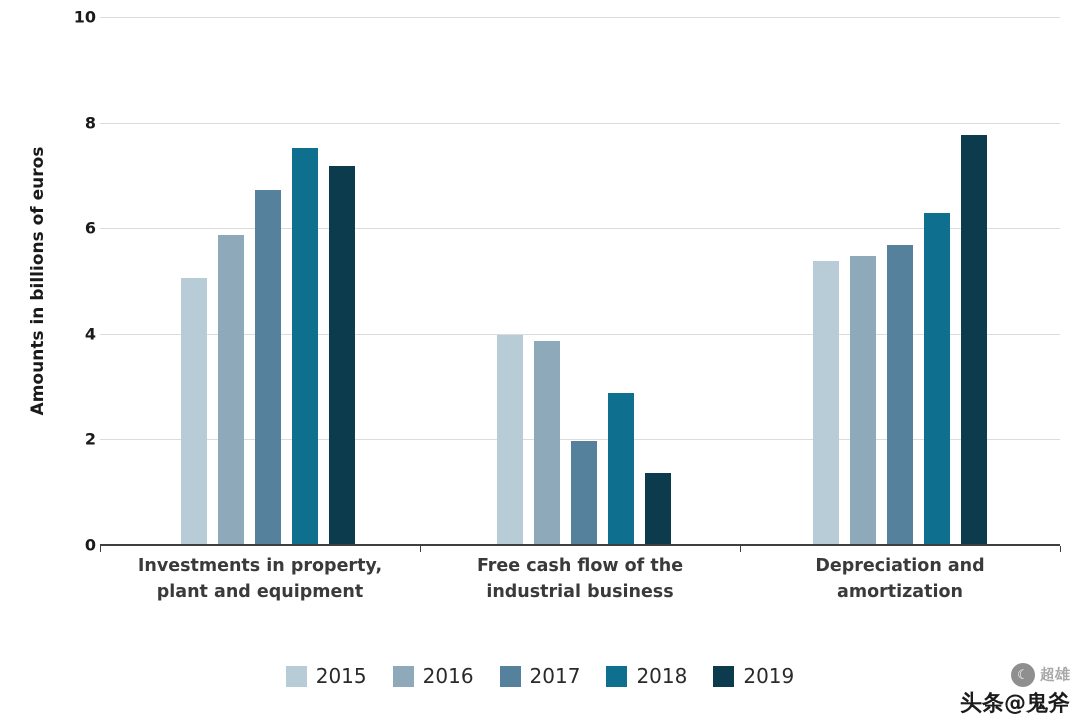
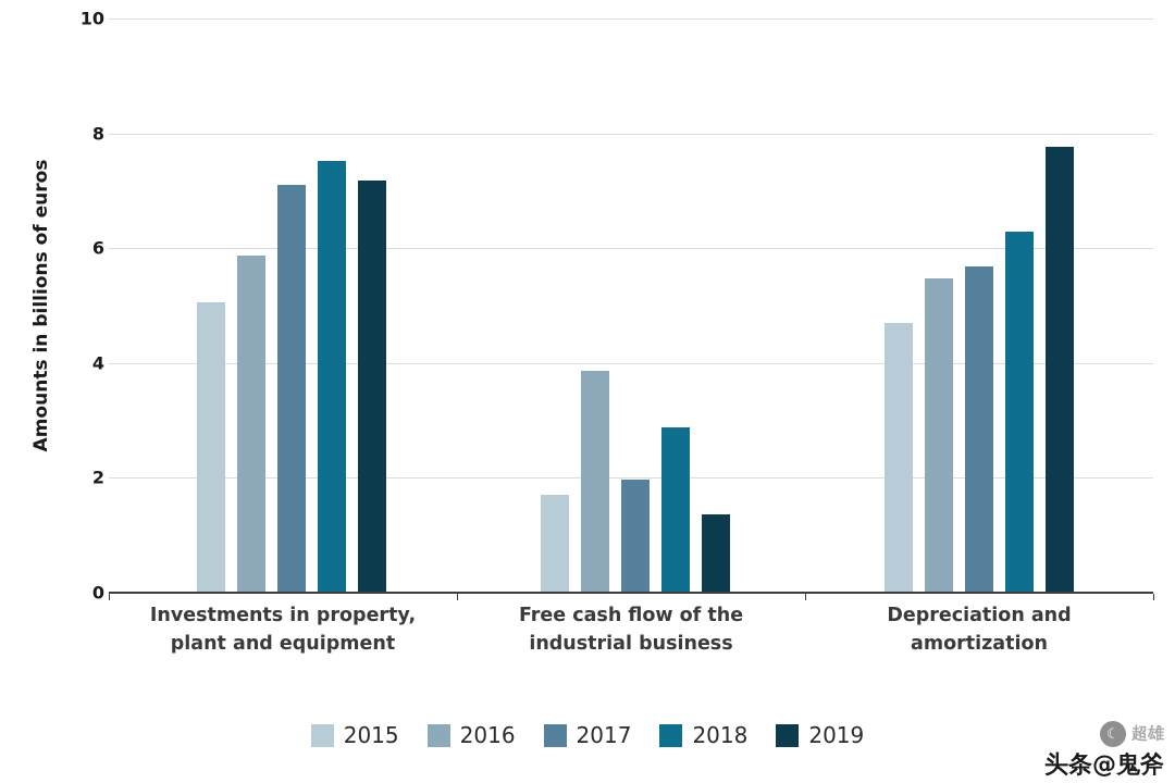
2017/Investments in property, plant and equipment: 6.7 -> 7.1
2015/Free cash flow of the industrial business: 4.0 -> 1.7
2015/Depreciation and amortization: 5.4 -> 4.7
